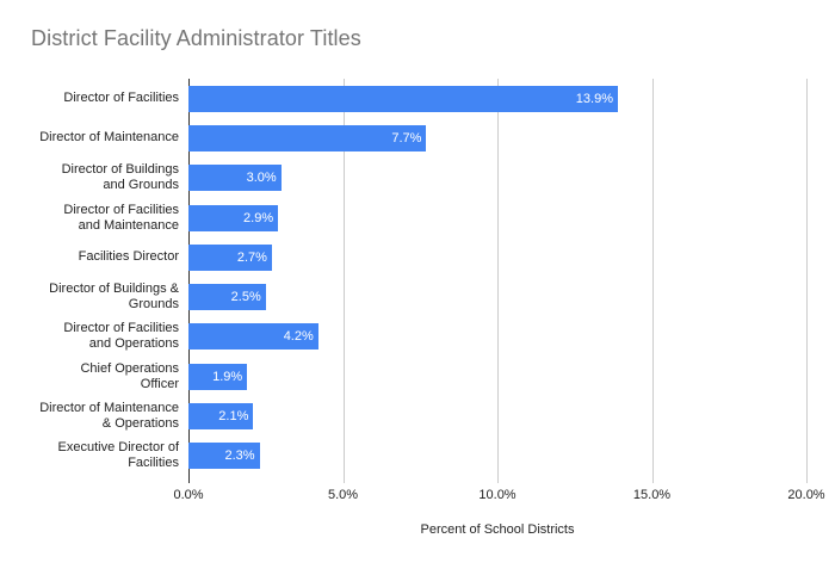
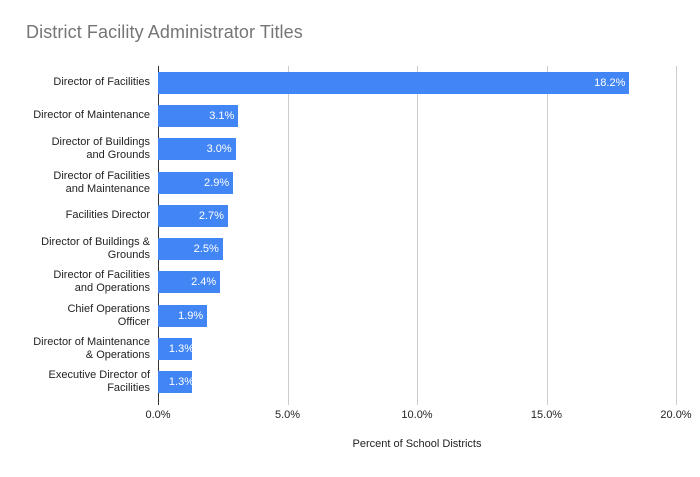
Director of Facilities: 13.9% -> 18.2%
Director of Maintenance: 7.7% -> 3.1%
Director of Facilities and Operations: 4.2% -> 2.4%
Director of Maintenance & Operations: 2.1% -> 1.3%
Executive Director of Facilities: 2.3% -> 1.3%
